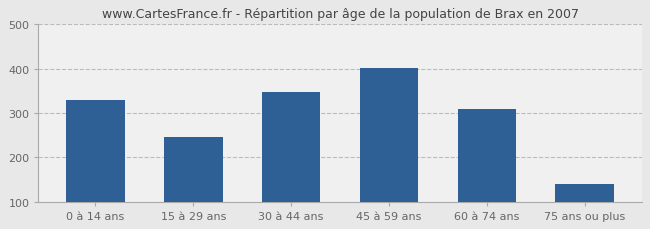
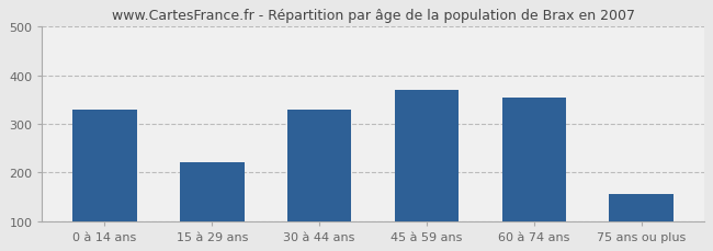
15 à 29 ans: 245 -> 220
30 à 44 ans: 347 -> 330
45 à 59 ans: 402 -> 370
60 à 74 ans: 308 -> 355
75 ans ou plus: 140 -> 155
